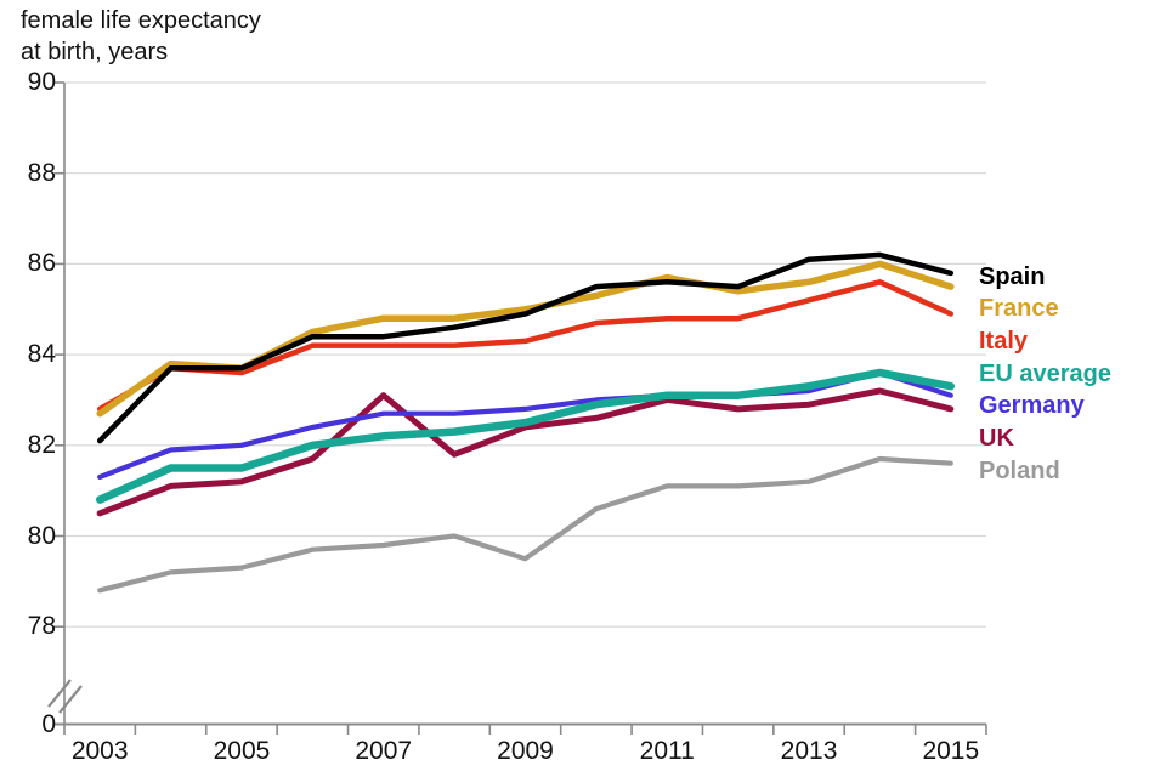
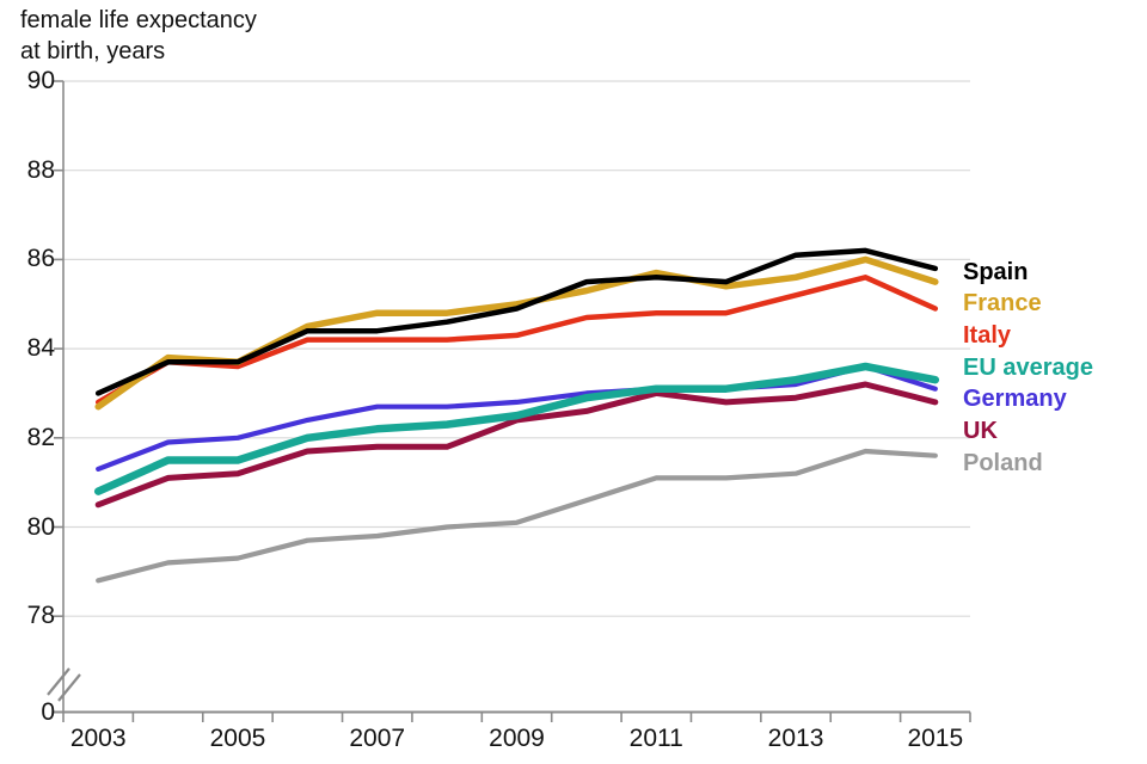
Spain/2003: 82.1 -> 83.0
UK/2007: 83.1 -> 81.8
Poland/2009: 79.5 -> 80.1
